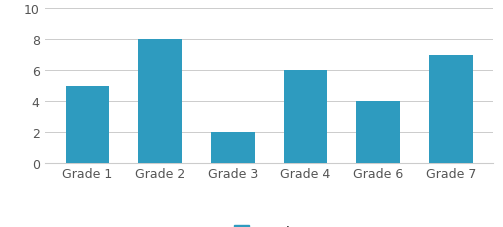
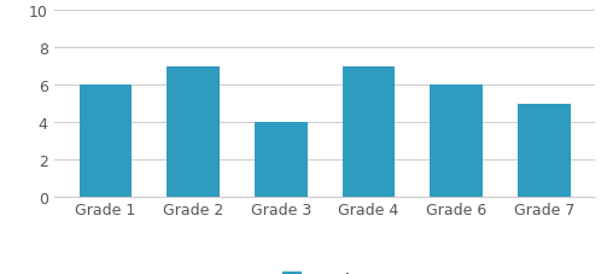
Grade 1: 5 -> 6
Grade 2: 8 -> 7
Grade 3: 2 -> 4
Grade 4: 6 -> 7
Grade 6: 4 -> 6
Grade 7: 7 -> 5
